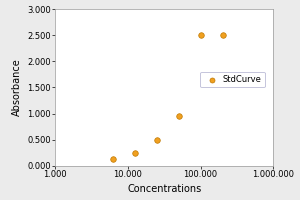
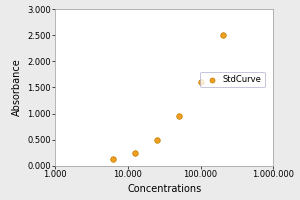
100.000: 2.50 -> 1.60
